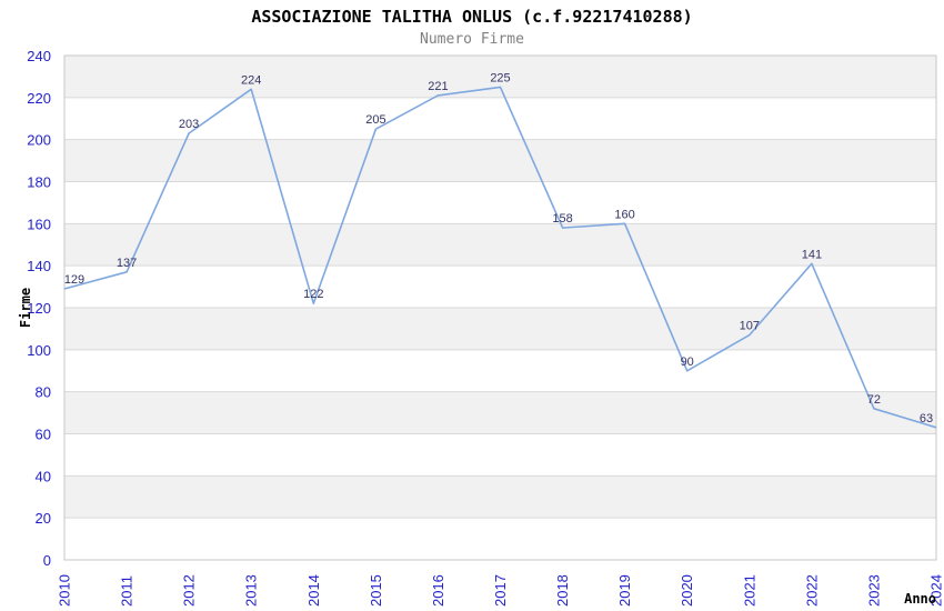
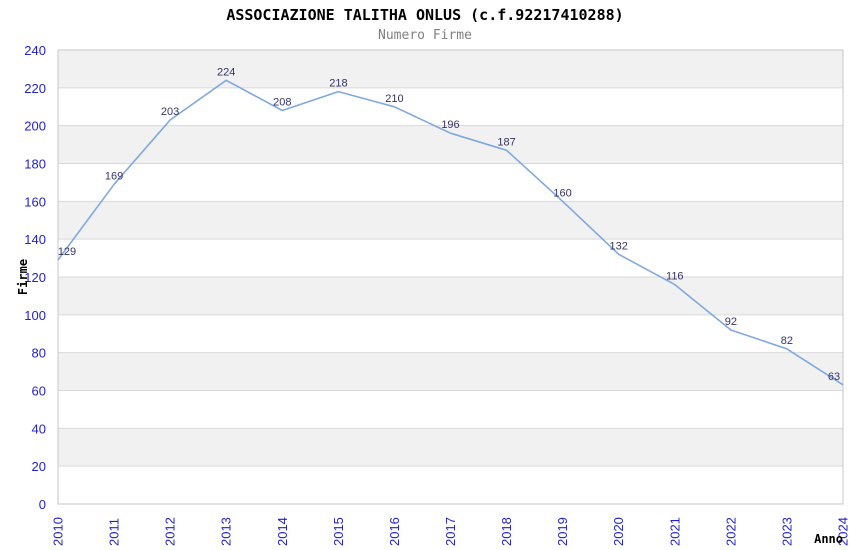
2011: 137 -> 169
2014: 122 -> 208
2015: 205 -> 218
2016: 221 -> 210
2017: 225 -> 196
2018: 158 -> 187
2020: 90 -> 132
2021: 107 -> 116
2022: 141 -> 92
2023: 72 -> 82
